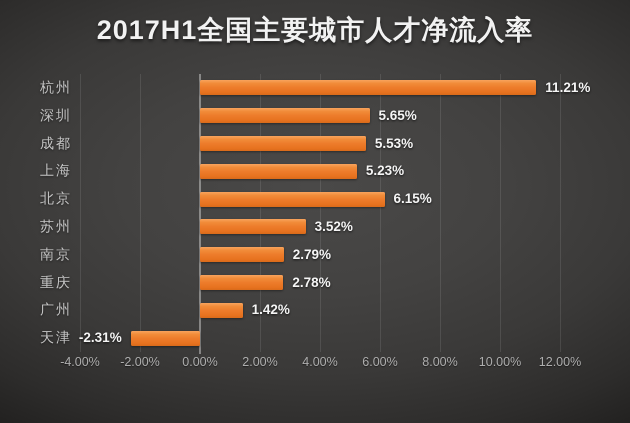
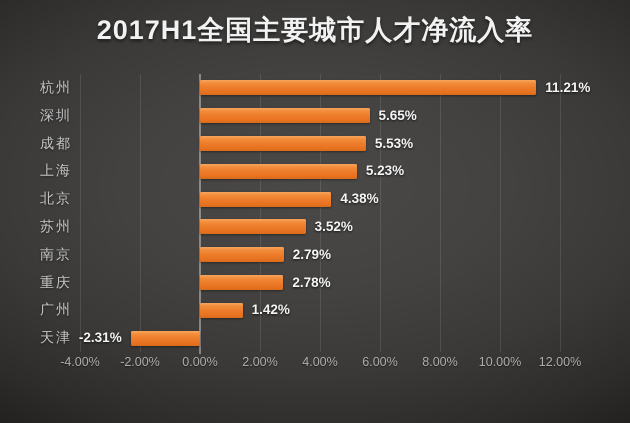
北京: 6.15% -> 4.38%
